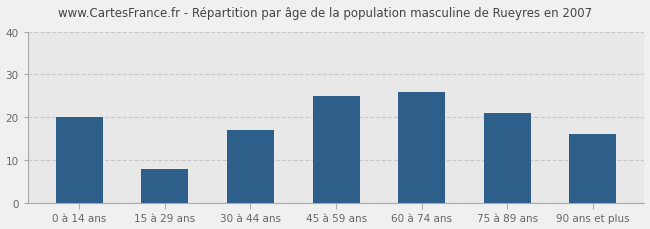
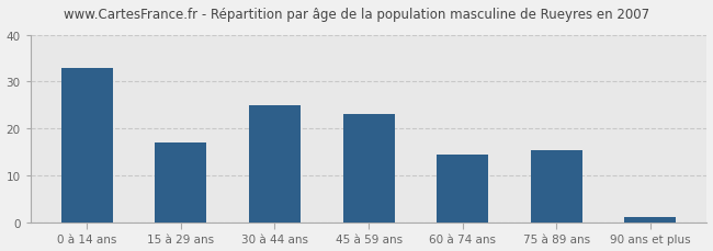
0 à 14 ans: 20.0 -> 33.0
15 à 29 ans: 8.0 -> 17.0
30 à 44 ans: 17.0 -> 25.0
45 à 59 ans: 25.0 -> 23.0
60 à 74 ans: 26.0 -> 14.5
75 à 89 ans: 21.0 -> 15.5
90 ans et plus: 16.0 -> 1.2
